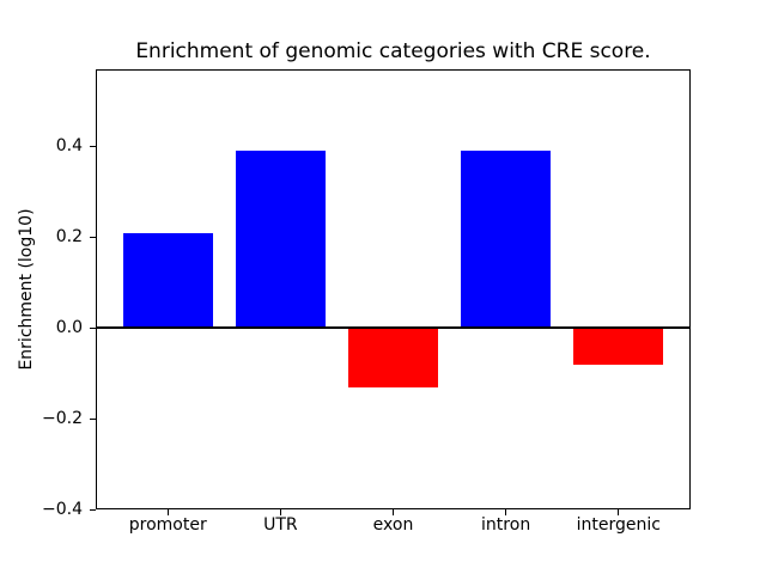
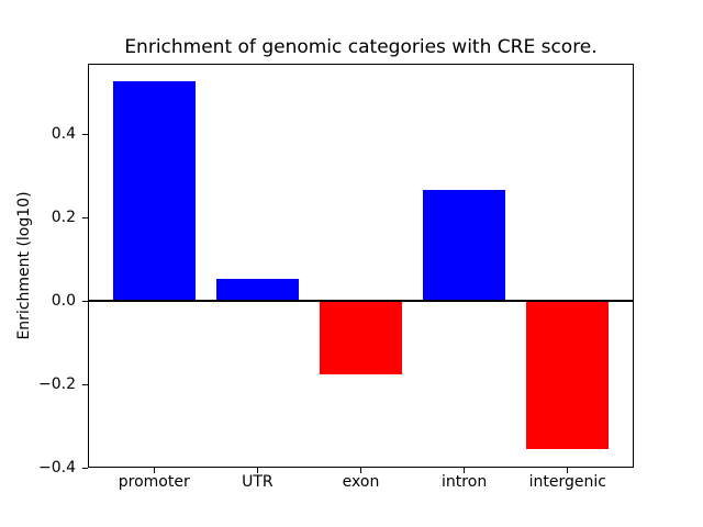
promoter: 0.21 -> 0.53
UTR: 0.39 -> 0.05
exon: -0.13 -> -0.18
intron: 0.39 -> 0.27
intergenic: -0.08 -> -0.35
